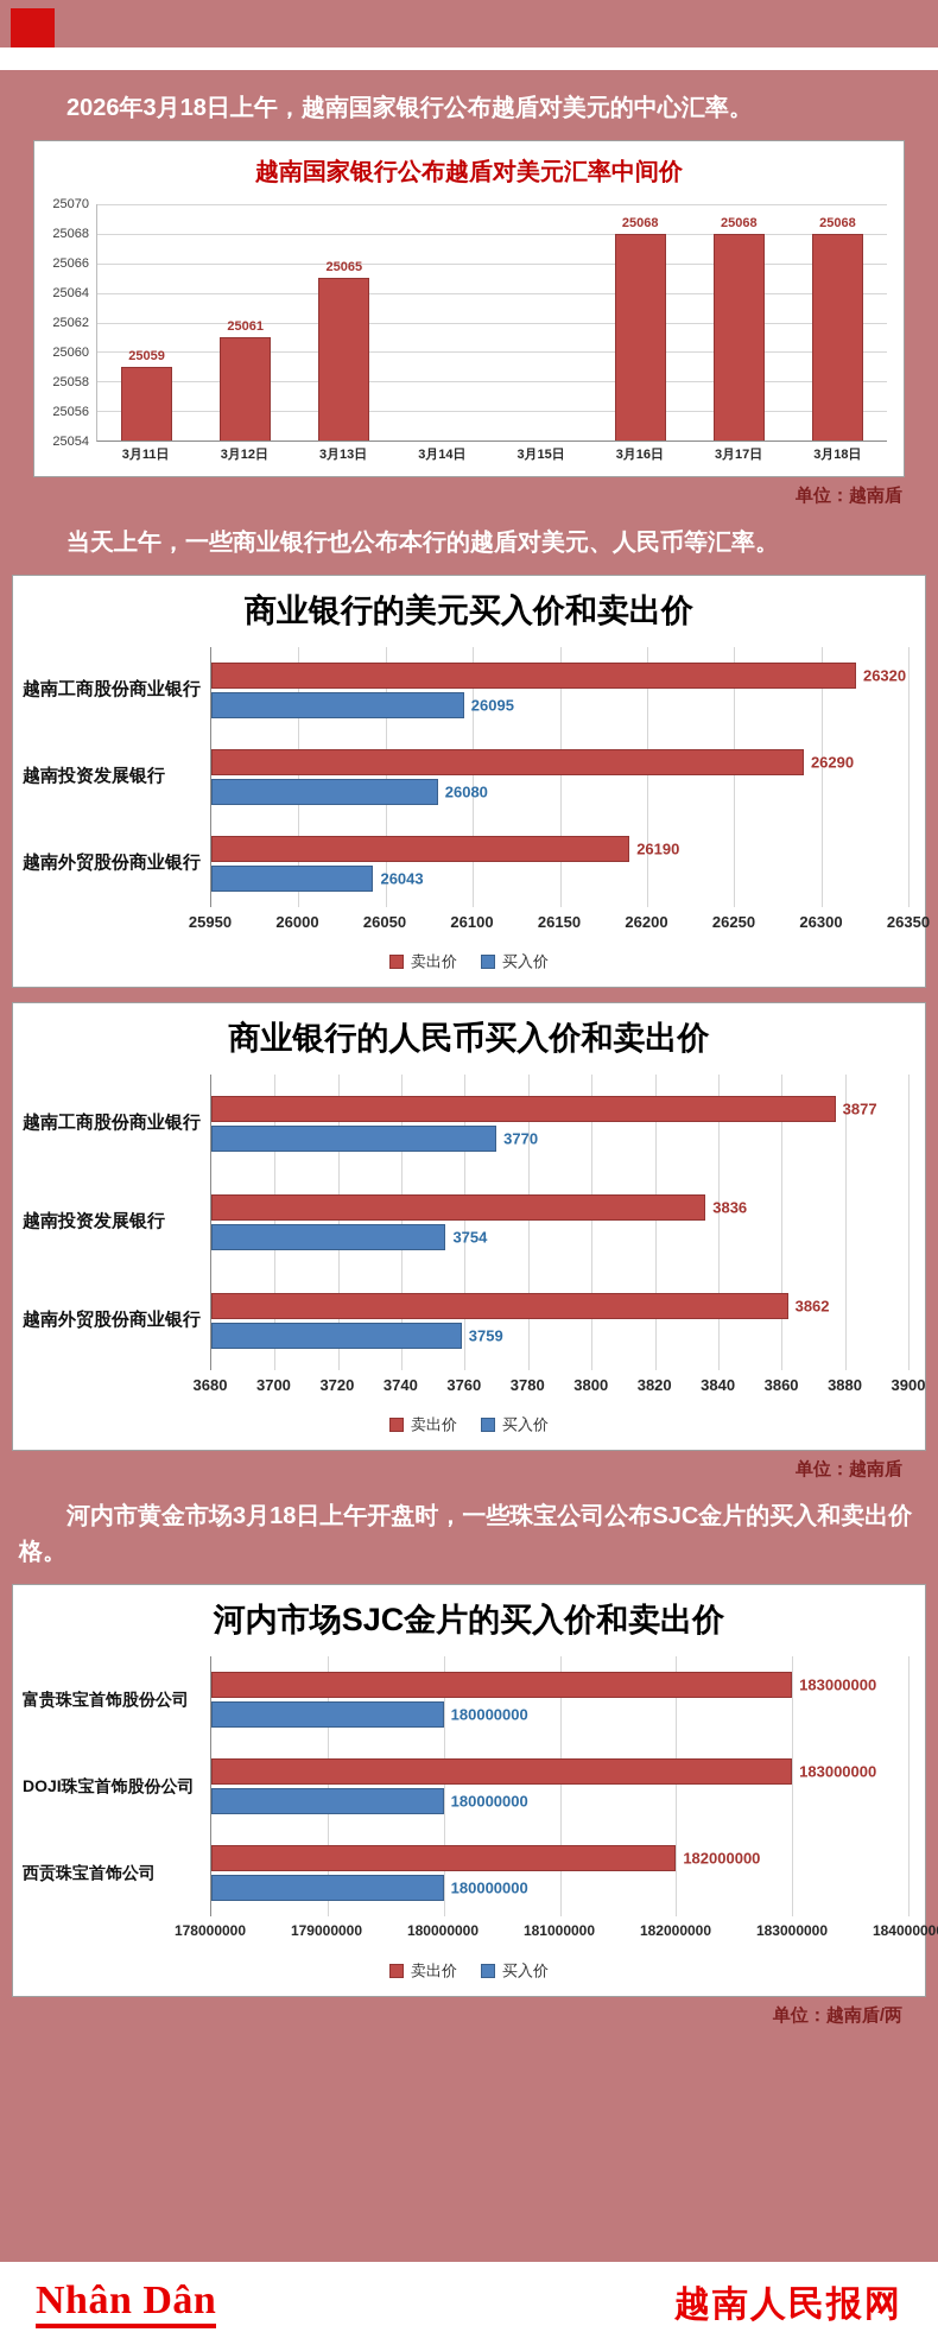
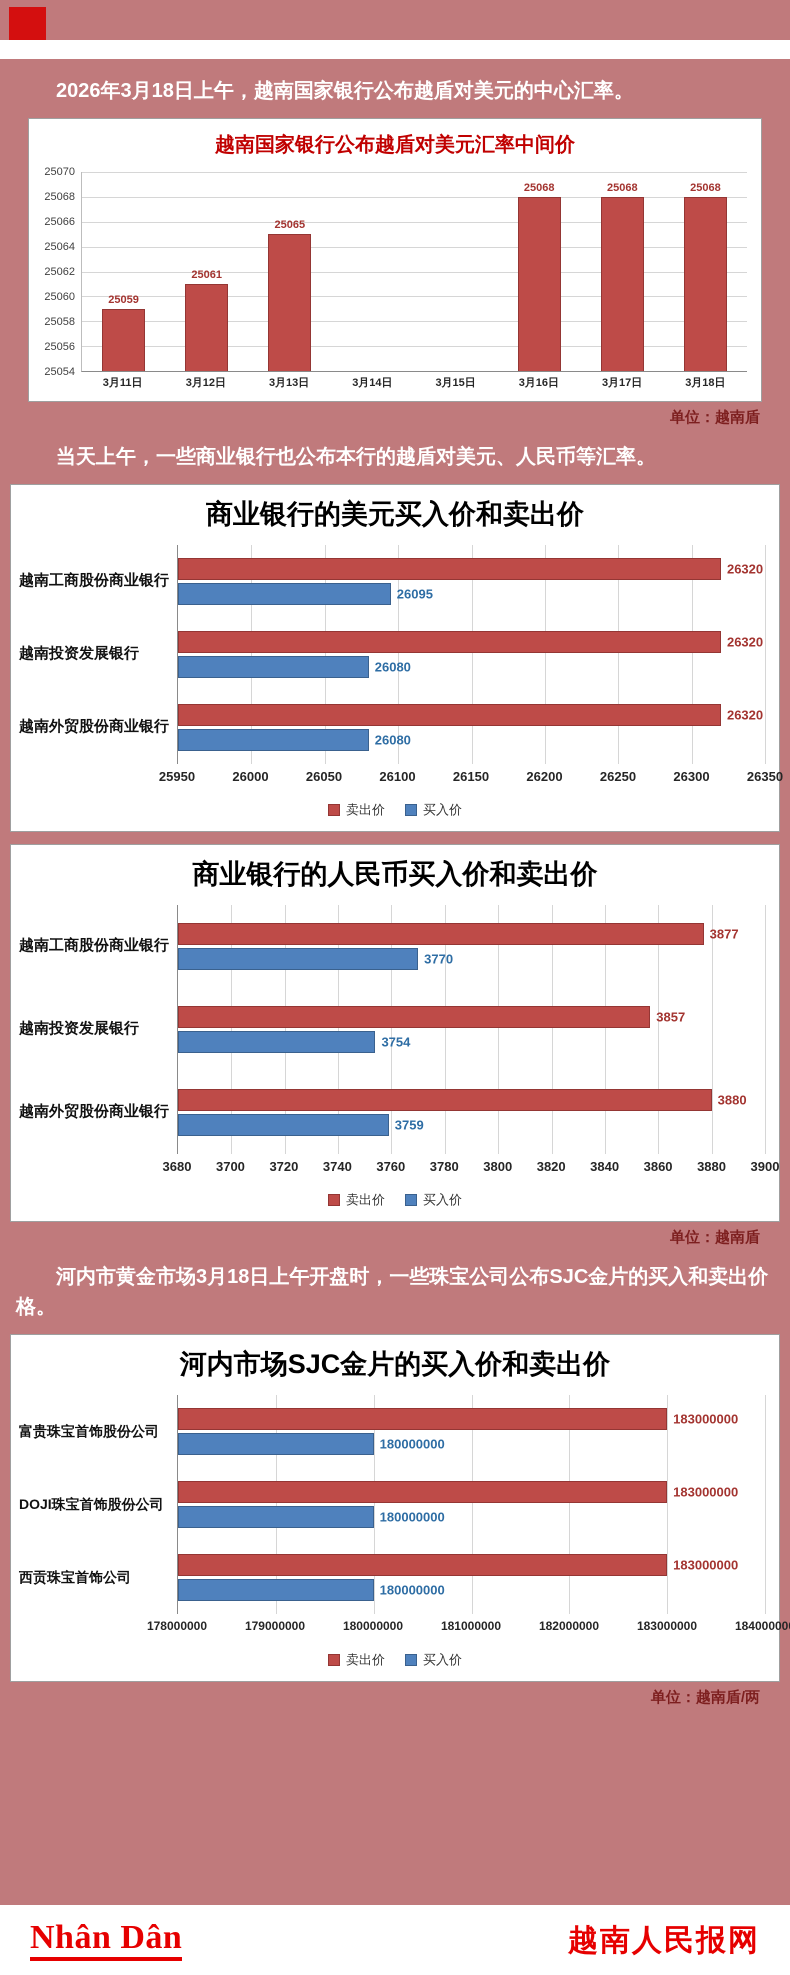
商业银行的美元买入价和卖出价/卖出价/越南投资发展银行: 26290 -> 26320
商业银行的美元买入价和卖出价/卖出价/越南外贸股份商业银行: 26190 -> 26320
商业银行的美元买入价和卖出价/买入价/越南外贸股份商业银行: 26043 -> 26080
商业银行的人民币买入价和卖出价/卖出价/越南投资发展银行: 3836 -> 3857
商业银行的人民币买入价和卖出价/卖出价/越南外贸股份商业银行: 3862 -> 3880
河内市场SJC金片的买入价和卖出价/卖出价/西贡珠宝首饰公司: 182000000 -> 183000000
